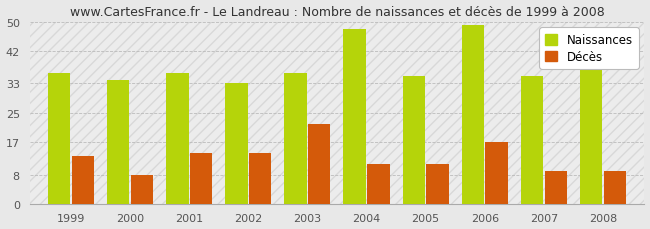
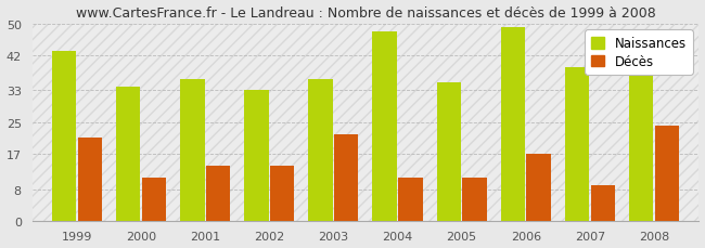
Naissances/1999: 36 -> 43
Décès/1999: 13 -> 21
Décès/2000: 8 -> 11
Naissances/2007: 35 -> 39
Décès/2008: 9 -> 24
